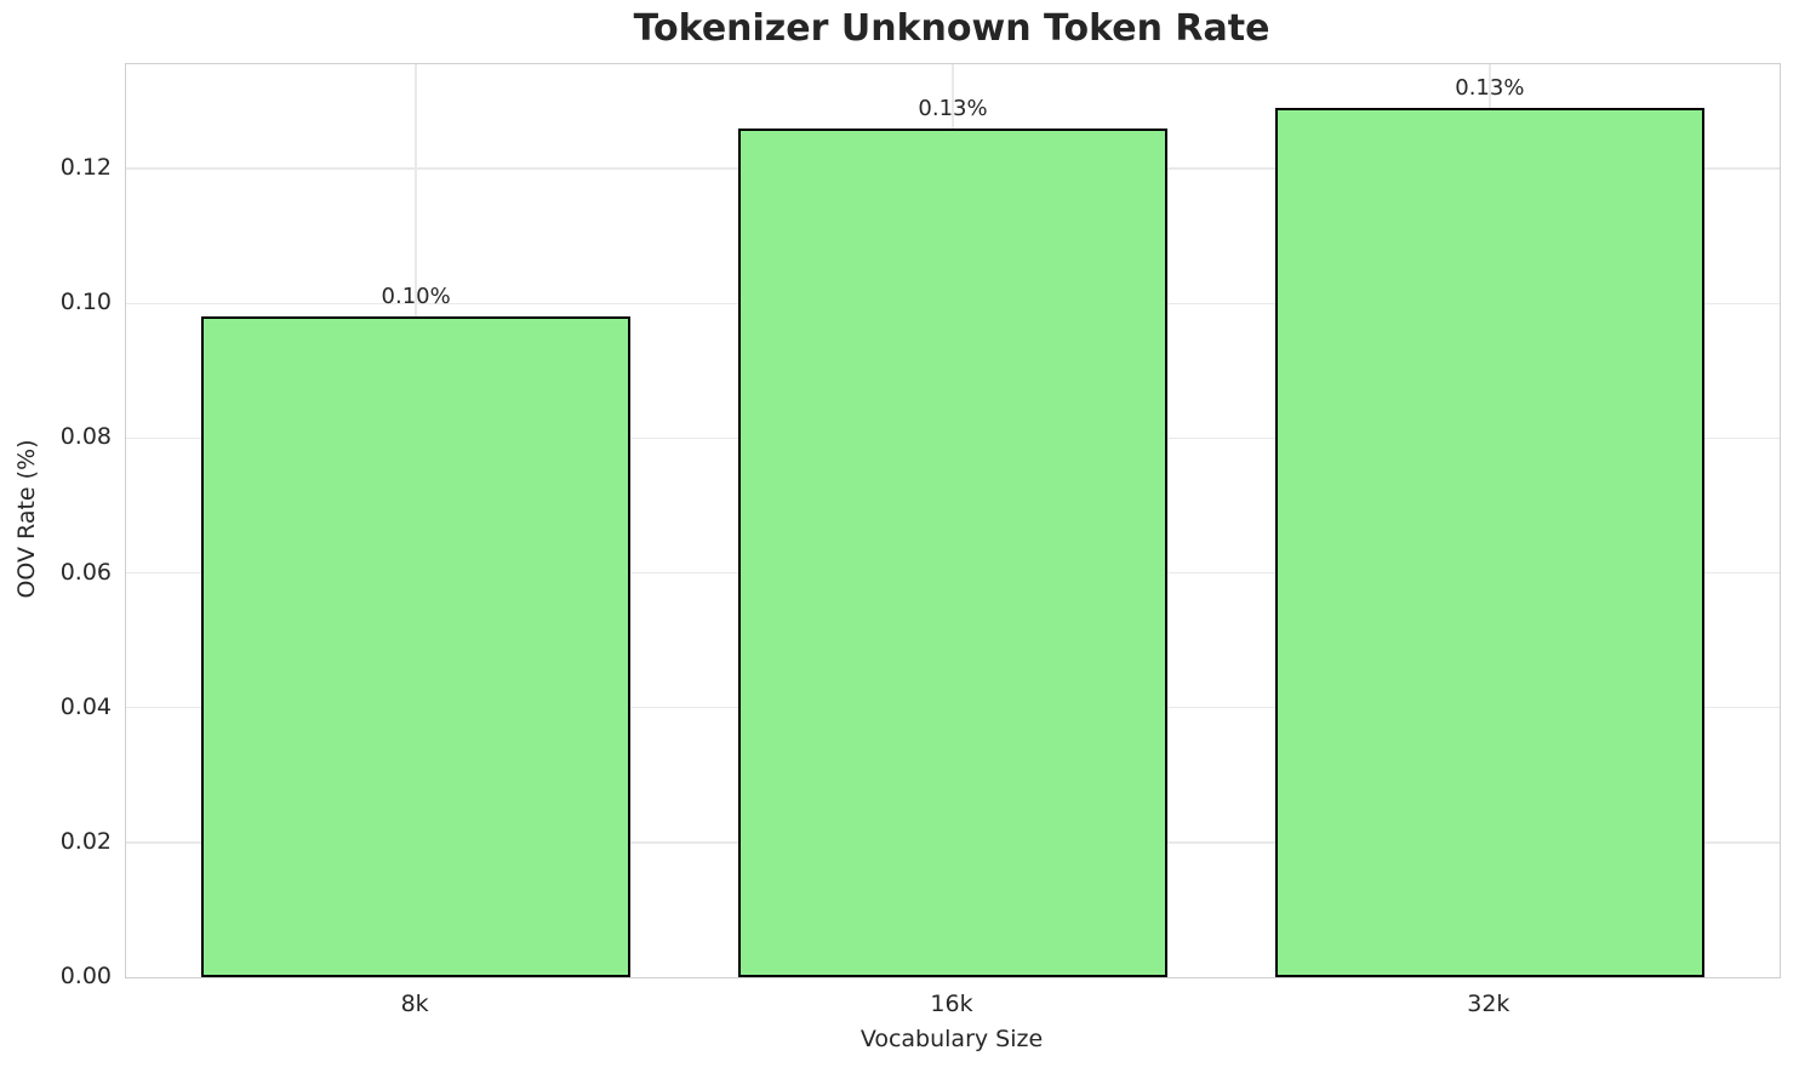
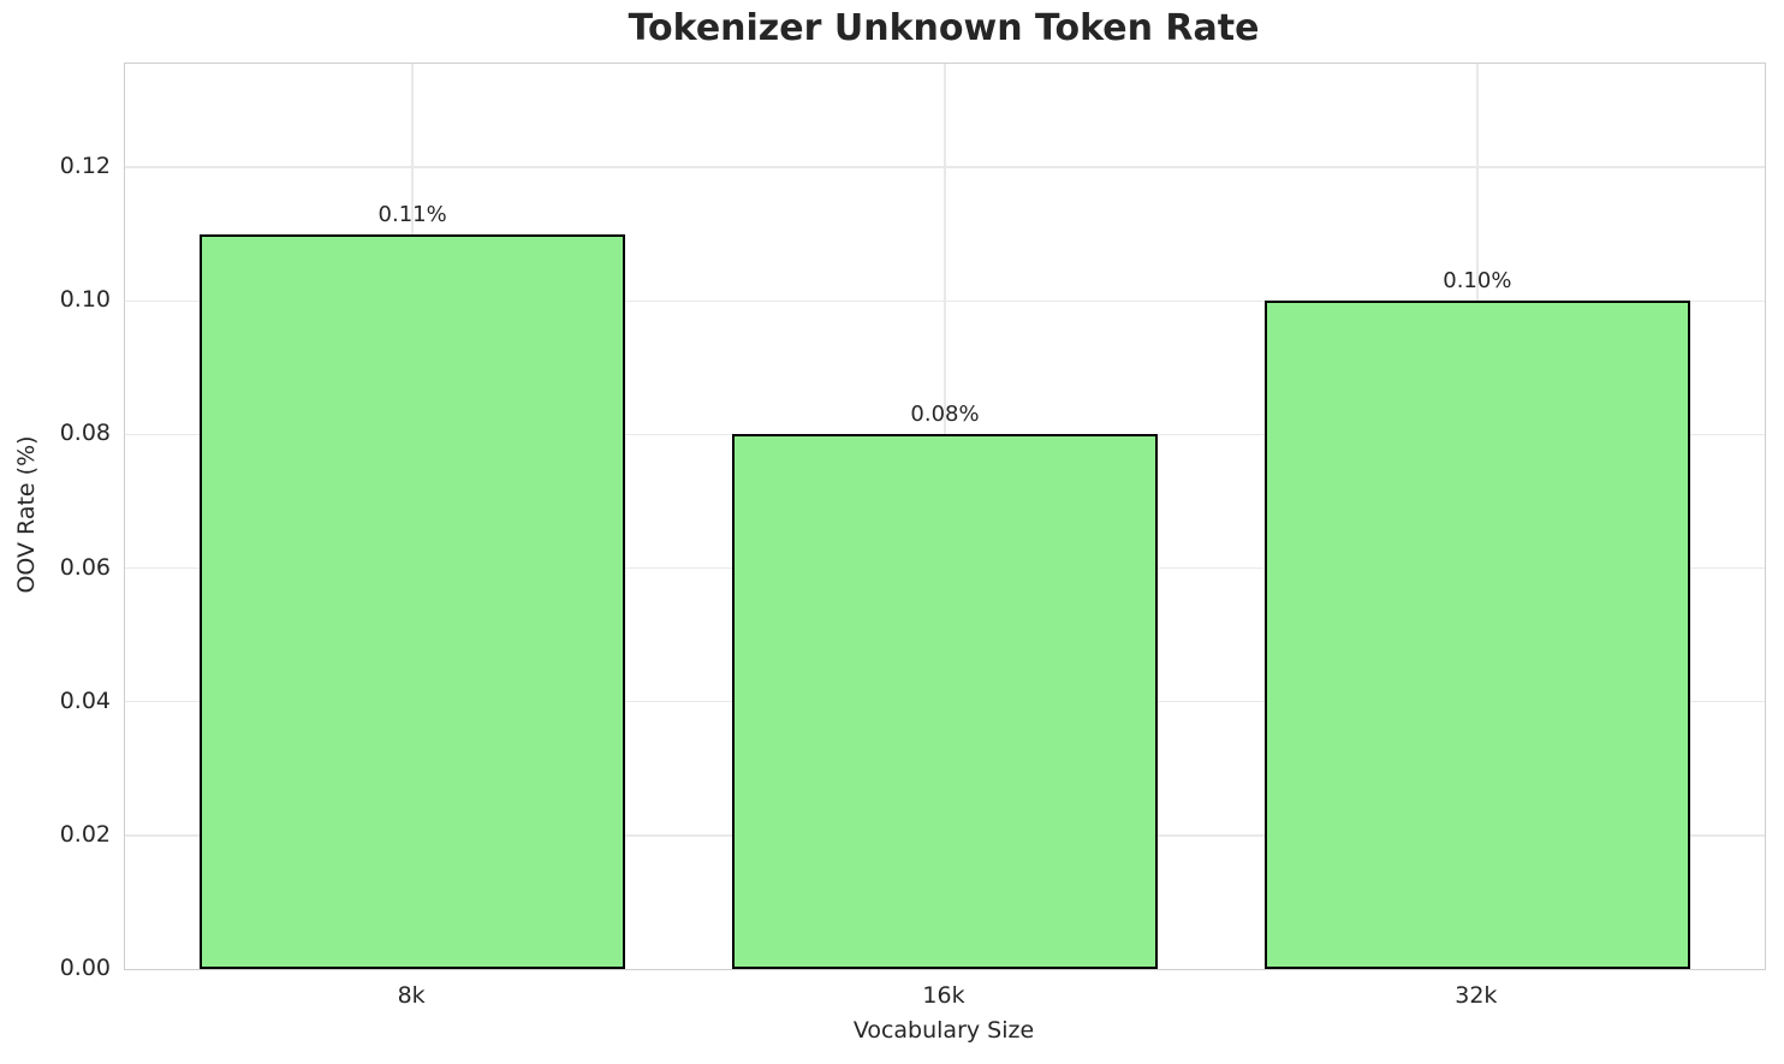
8k: 0.10% -> 0.11%
16k: 0.13% -> 0.08%
32k: 0.13% -> 0.10%
